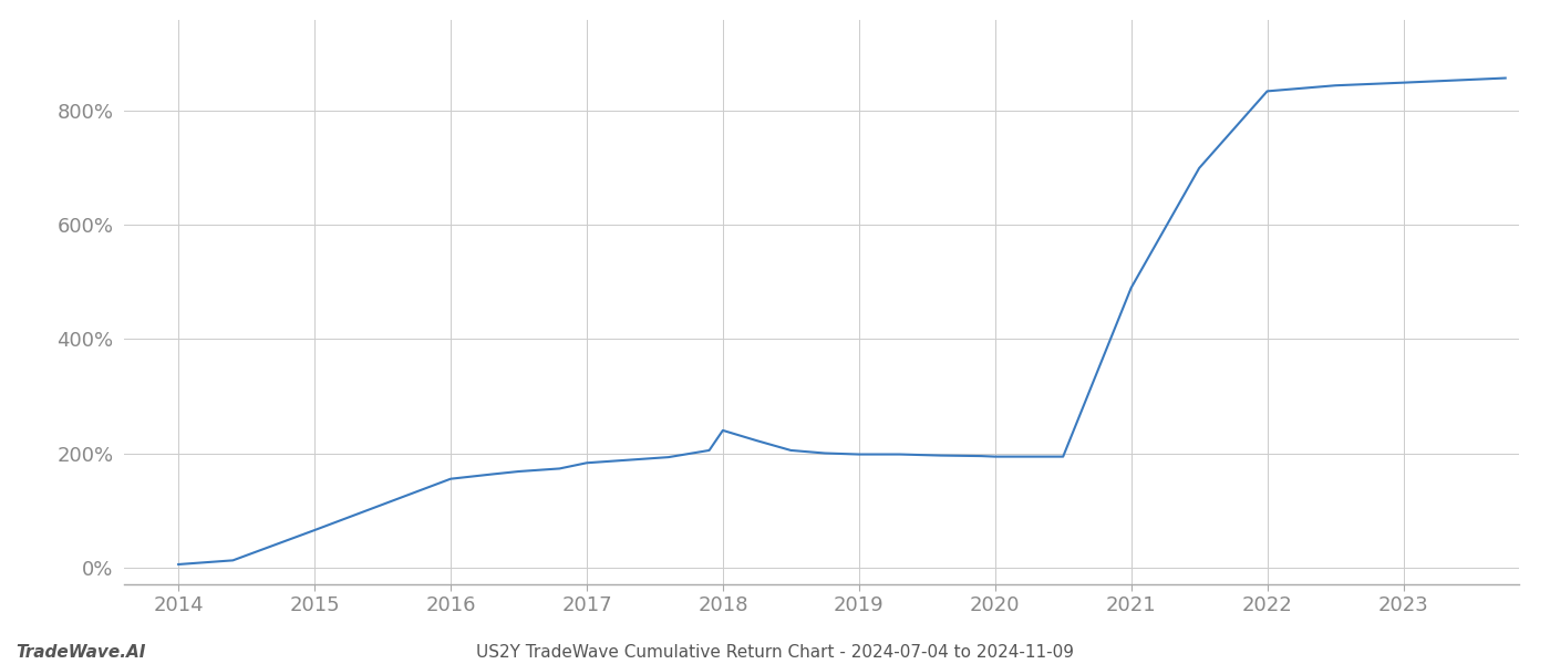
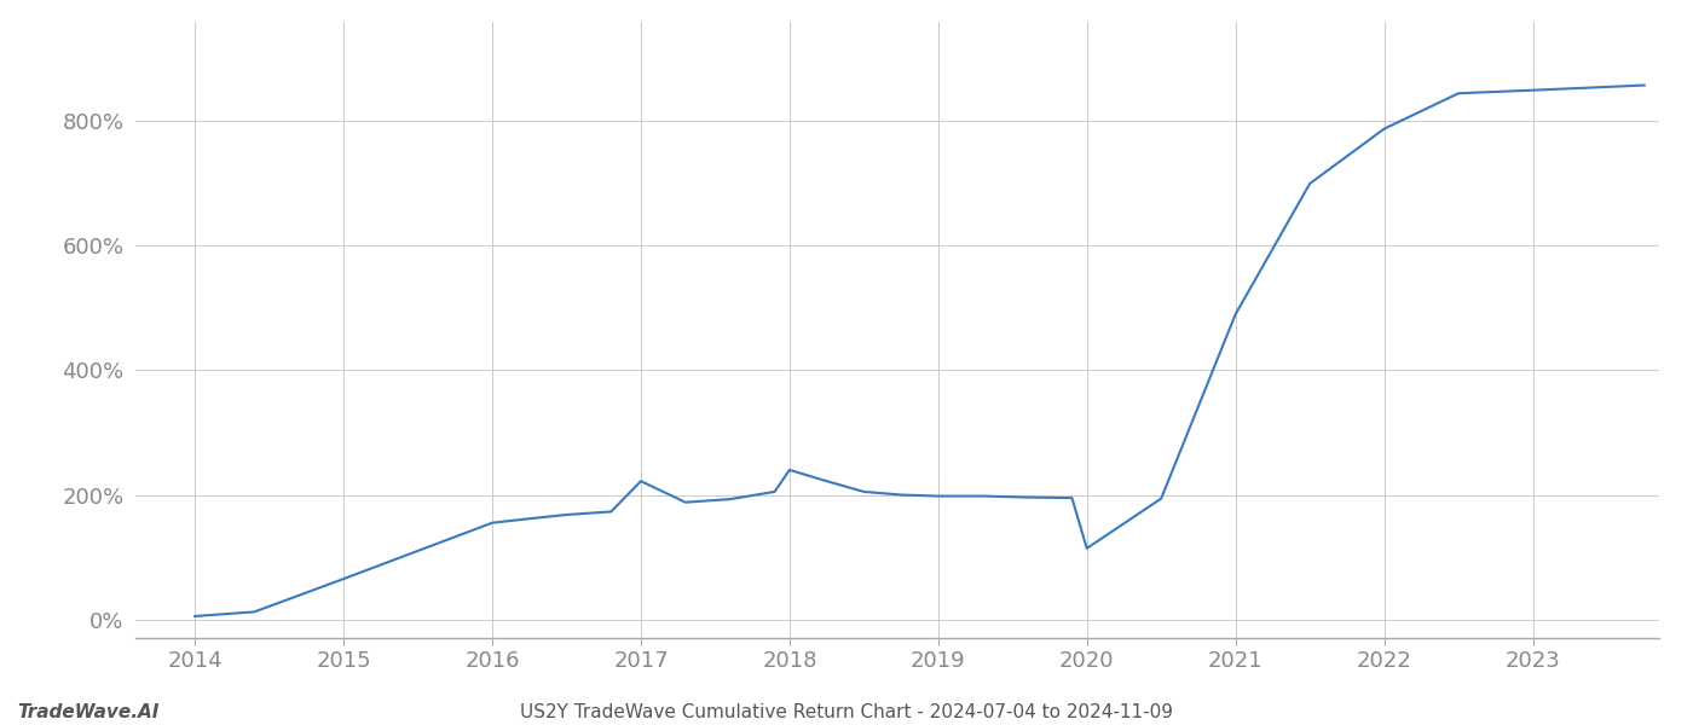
2017: 183% -> 222%
2020: 194% -> 114%
2022: 835% -> 788%
